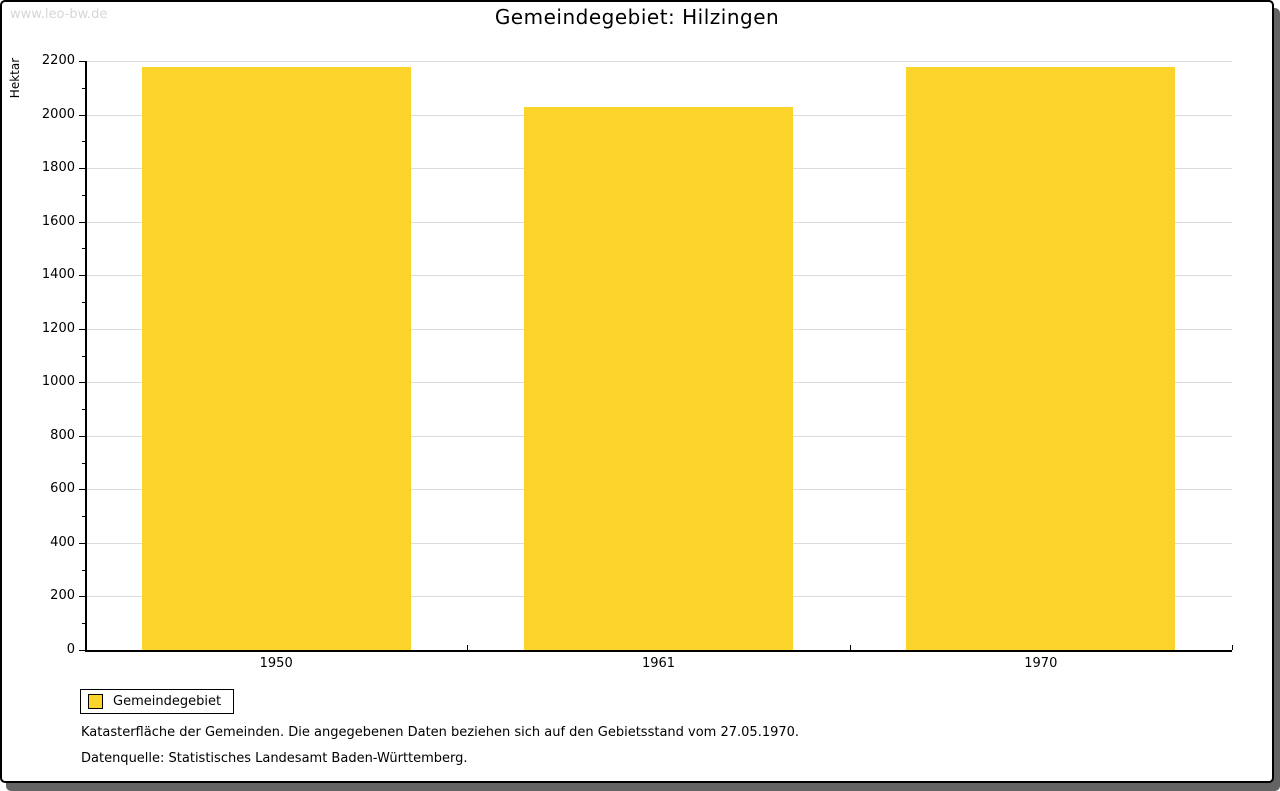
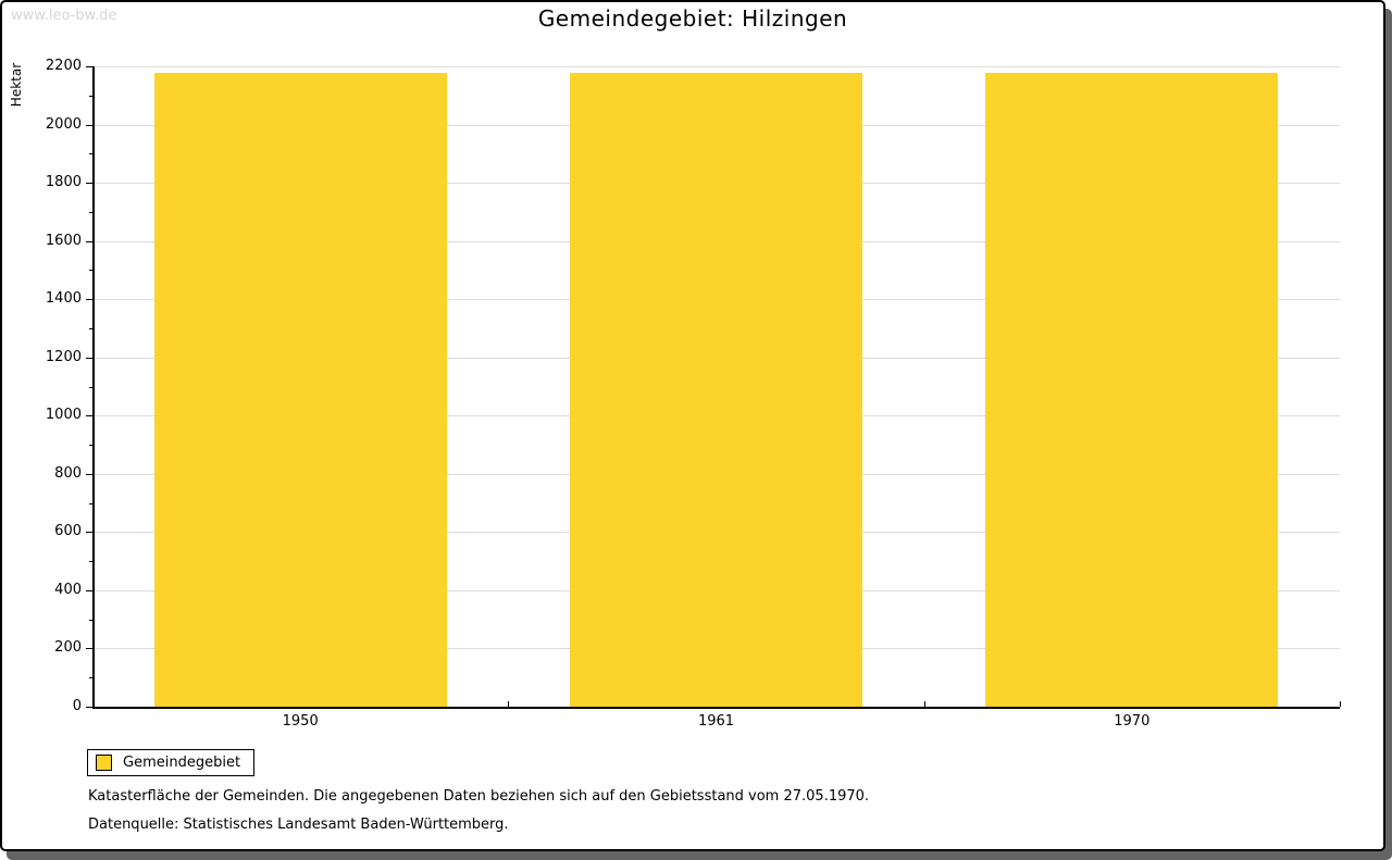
1961: 2030 -> 2180
